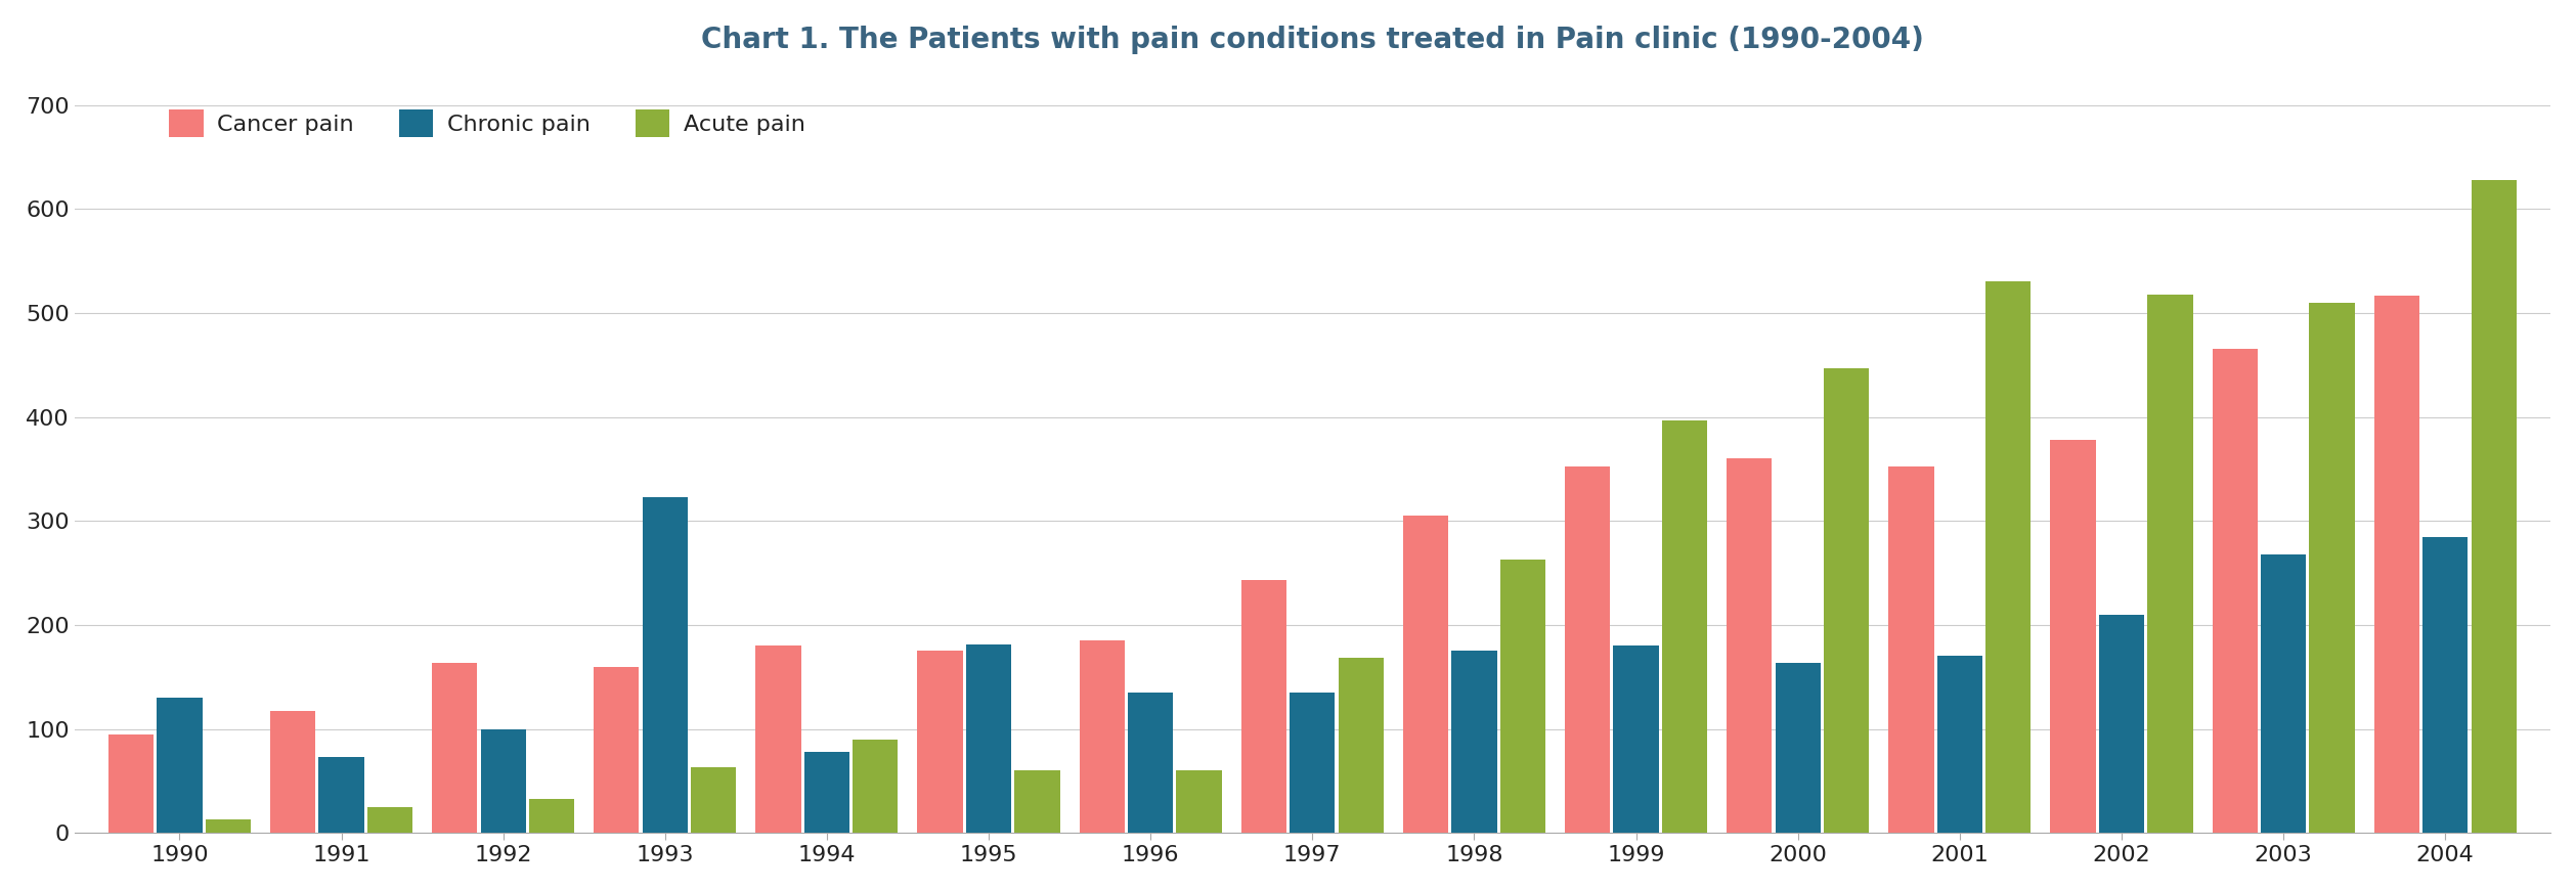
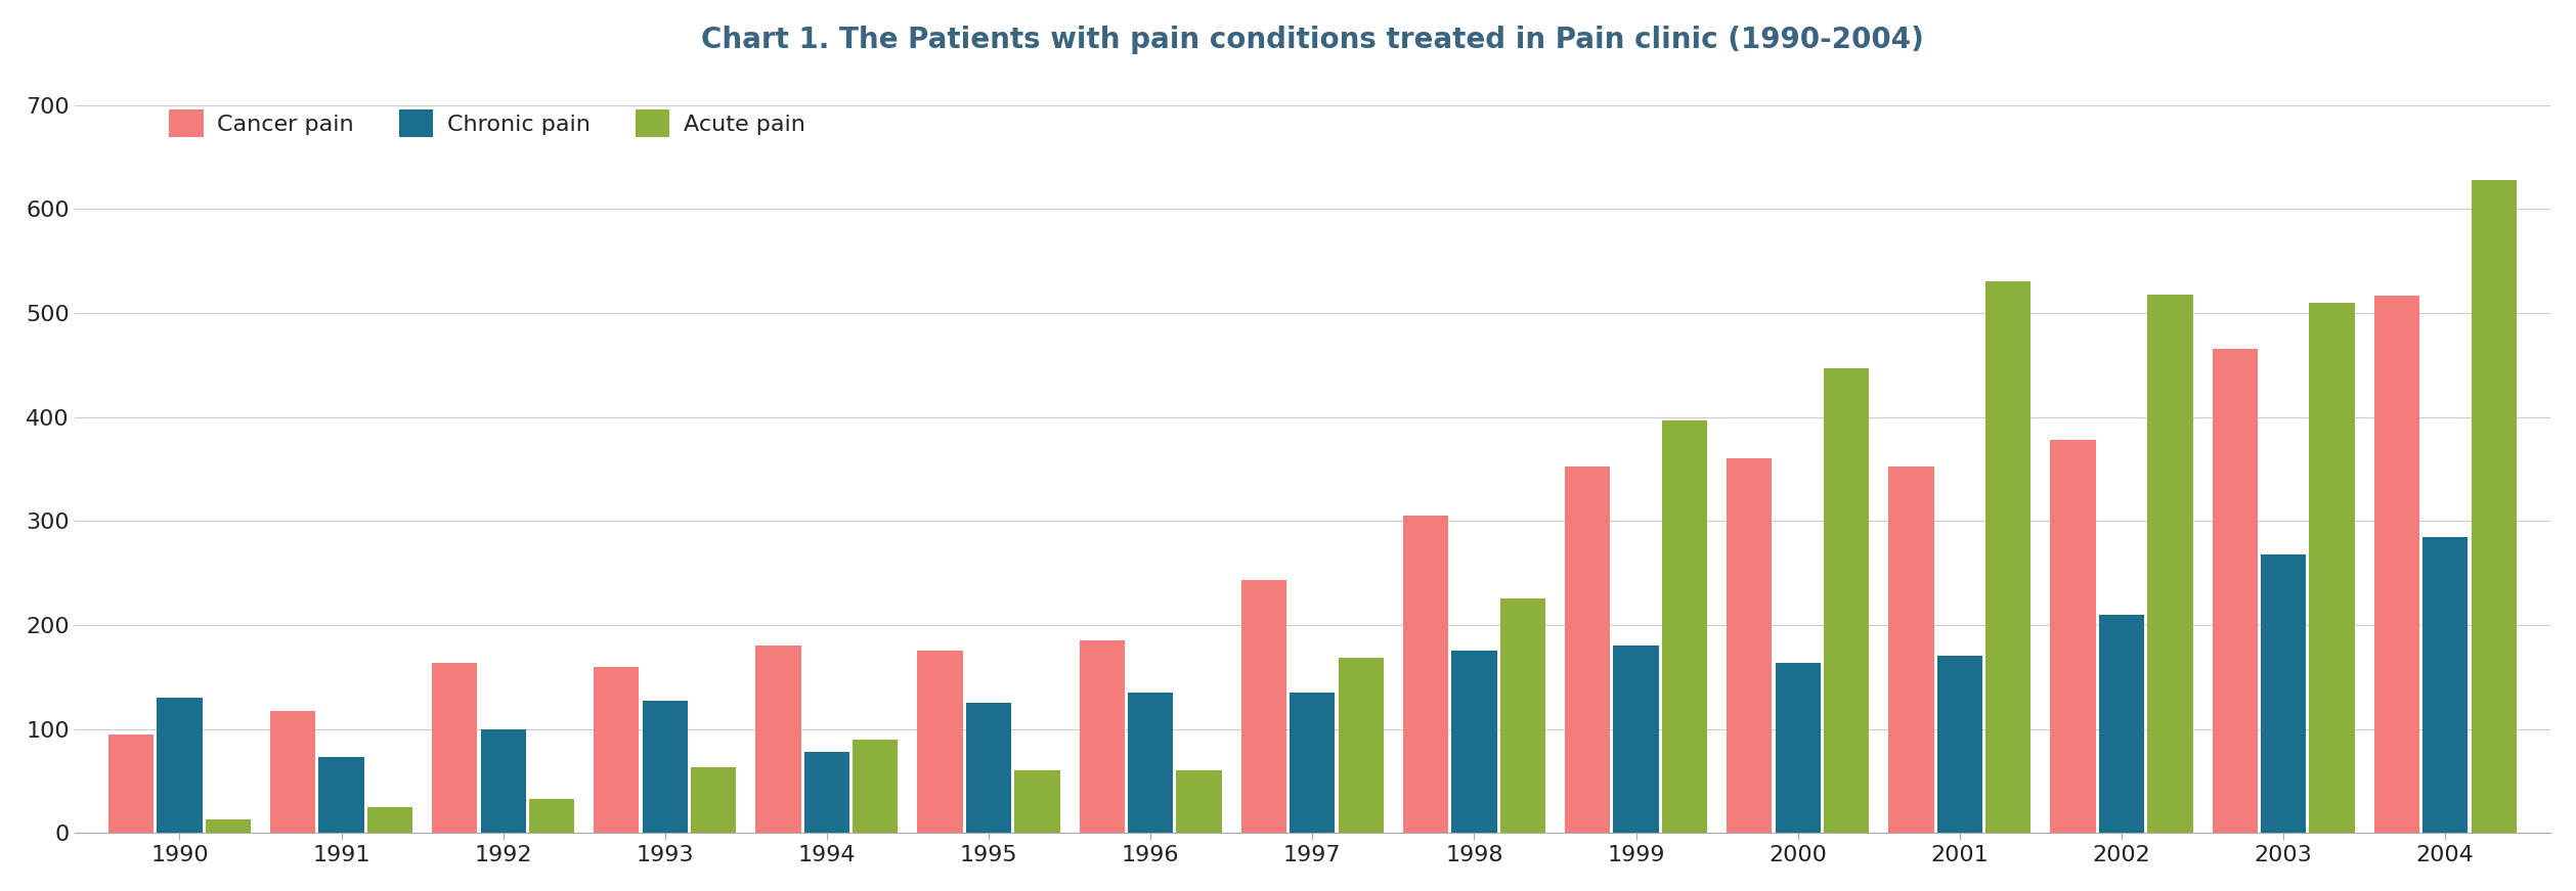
Chronic pain/1993: 323 -> 127
Chronic pain/1995: 181 -> 125
Acute pain/1998: 263 -> 225
